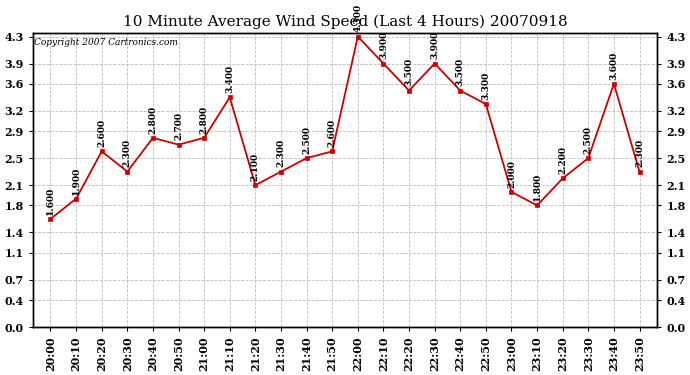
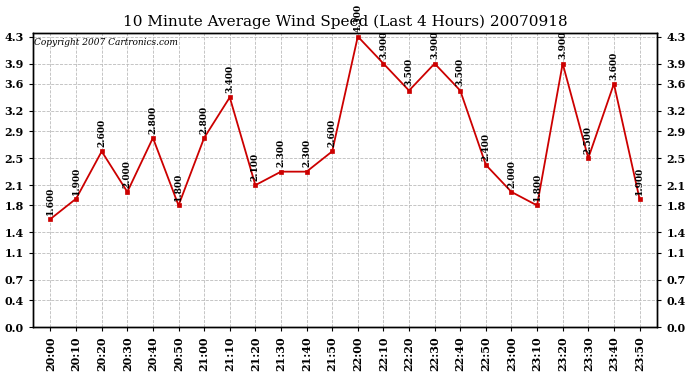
20:30: 2.300 -> 2.000
20:50: 2.700 -> 1.800
21:40: 2.500 -> 2.300
22:50: 3.300 -> 2.400
23:20: 2.200 -> 3.900
23:50: 2.300 -> 1.900
